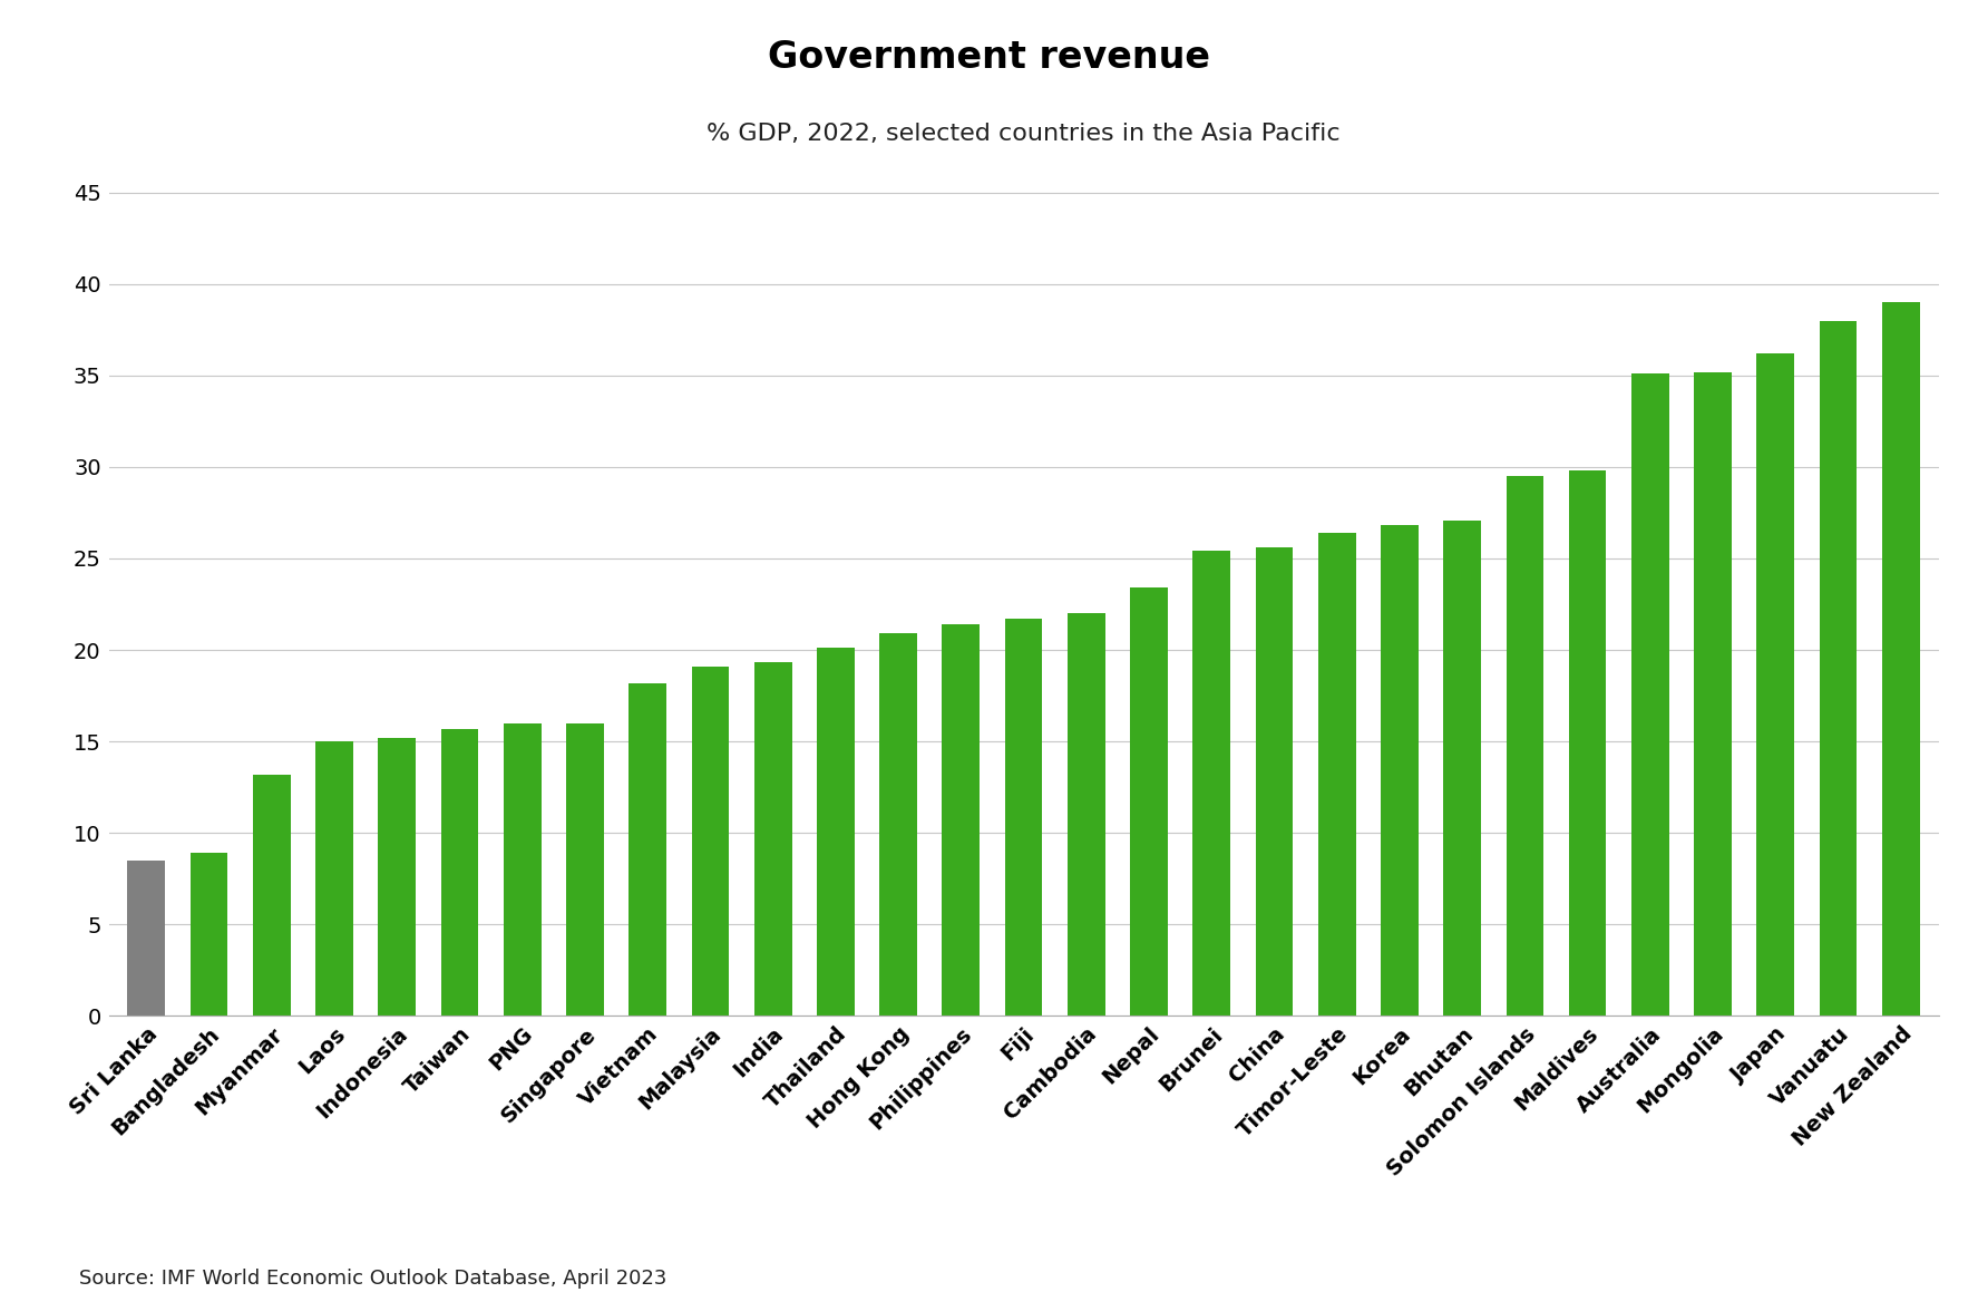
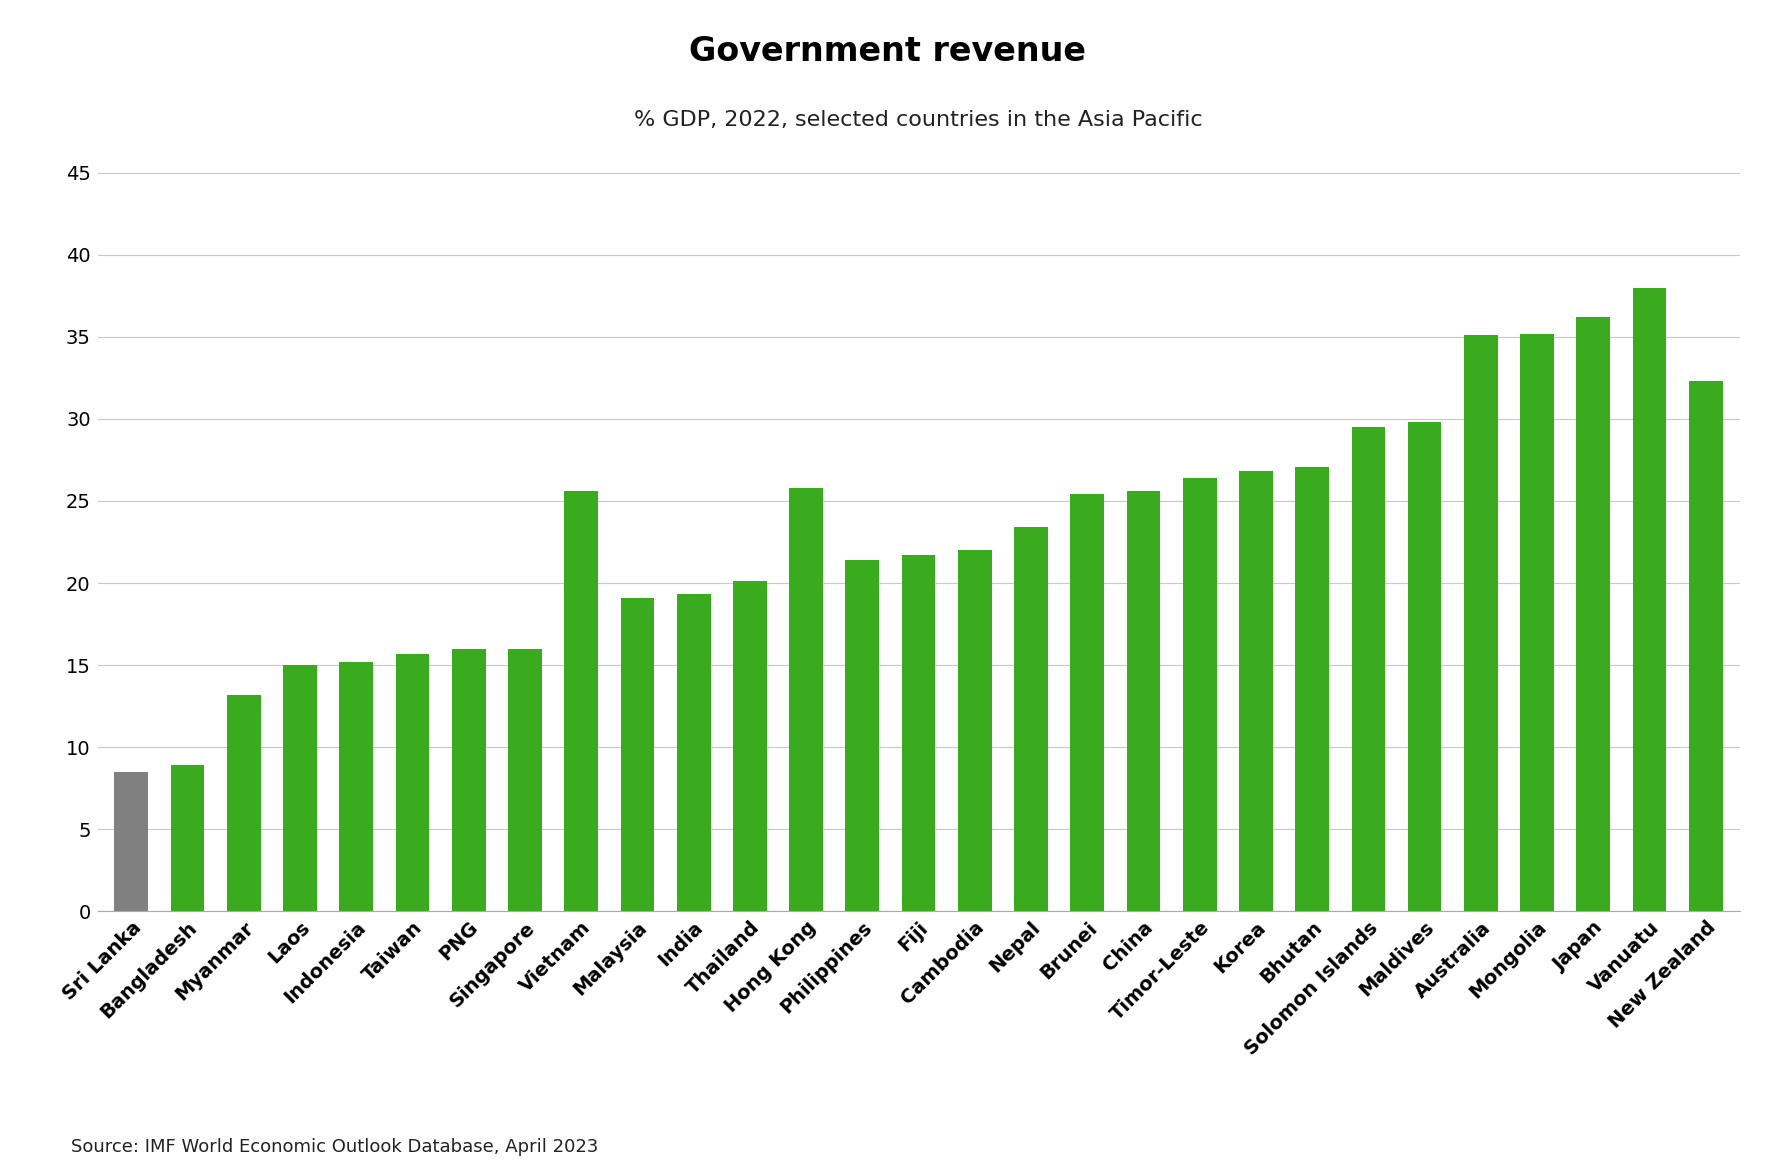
Vietnam: 18.2 -> 25.6
Hong Kong: 20.9 -> 25.8
New Zealand: 39.0 -> 32.3
